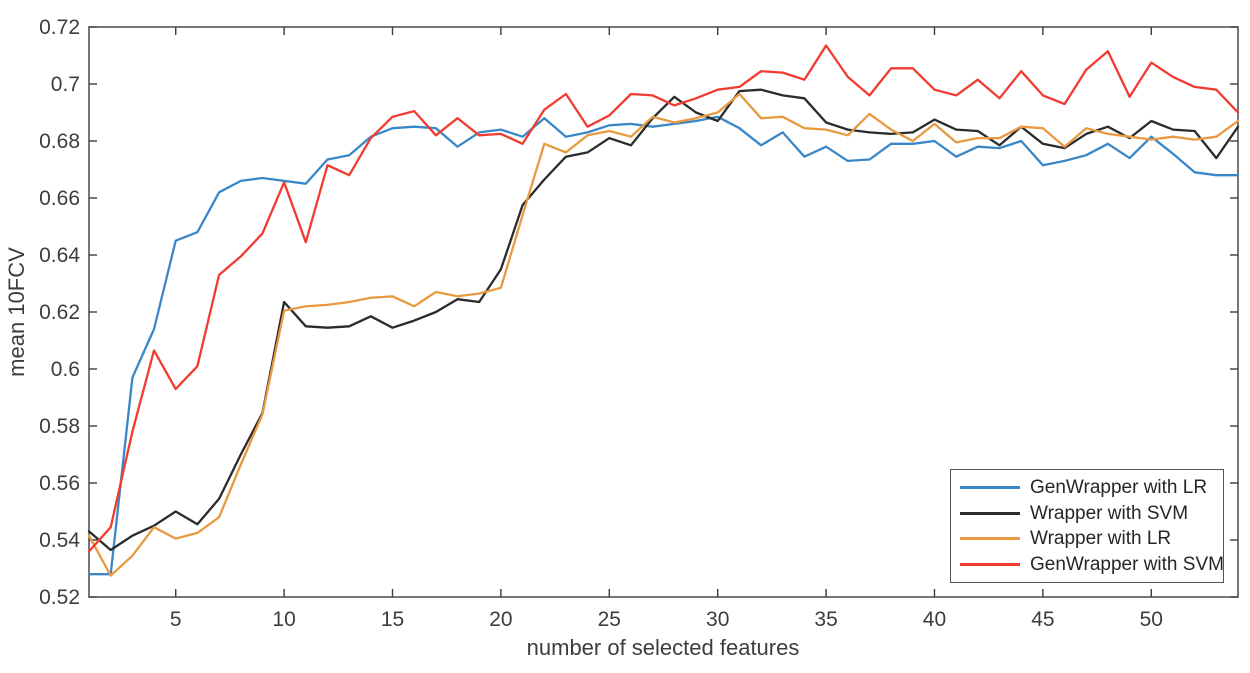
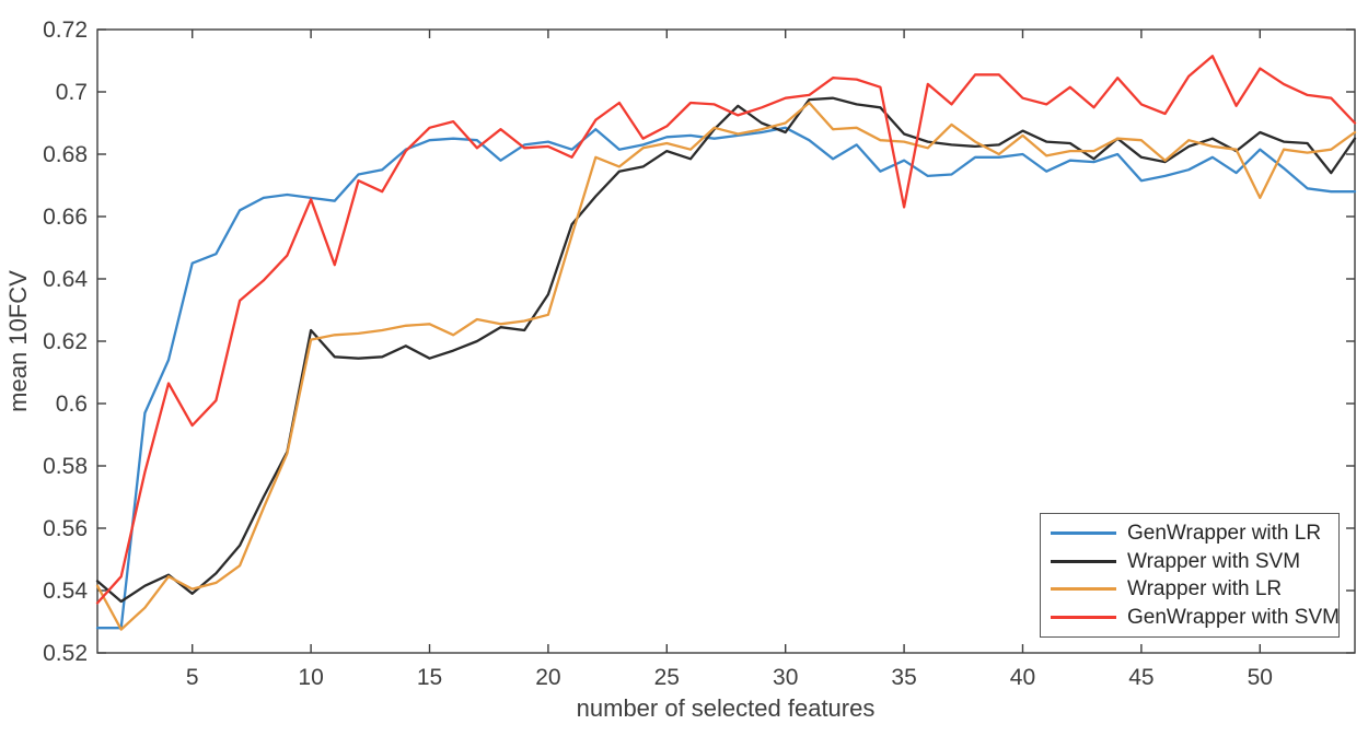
Wrapper with SVM/5: 0.550 -> 0.539
GenWrapper with SVM/35: 0.714 -> 0.663
Wrapper with LR/50: 0.680 -> 0.666
